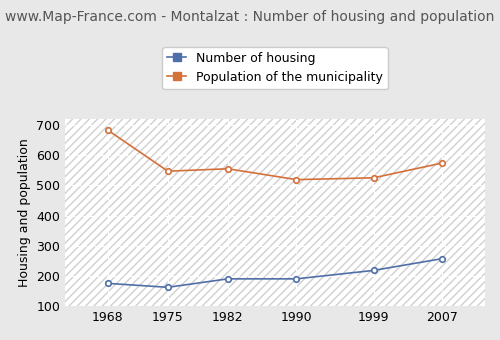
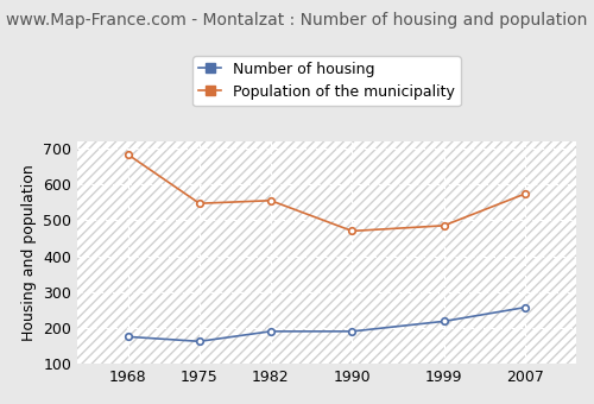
Population of the municipality/1990: 519 -> 470
Population of the municipality/1999: 525 -> 485
